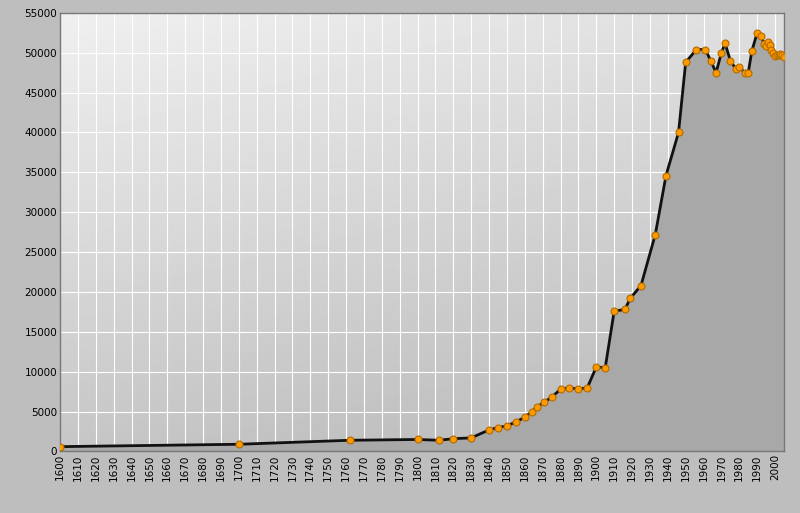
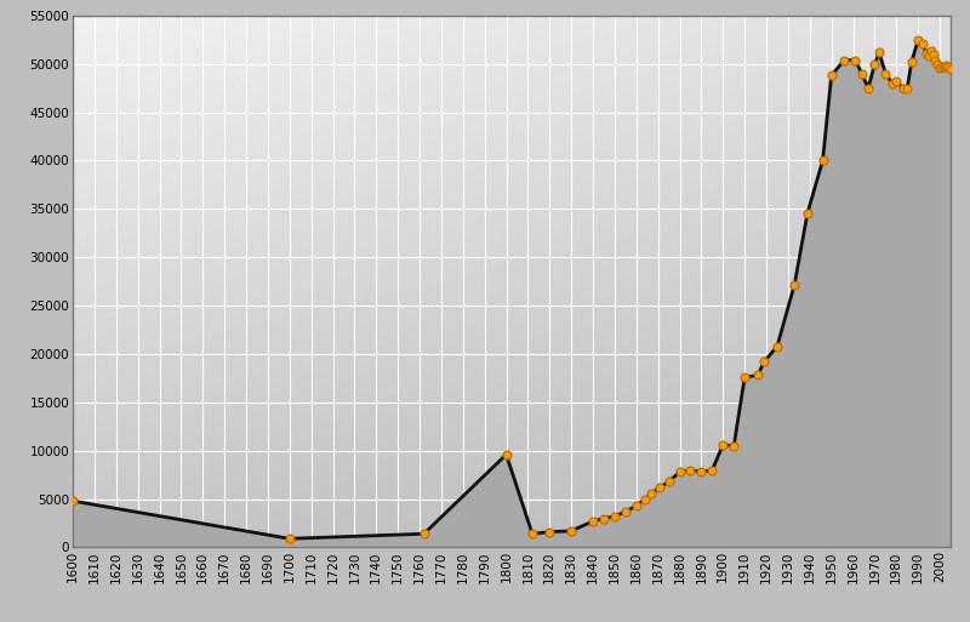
1600: 600 -> 4800
1800: 1500 -> 9600
